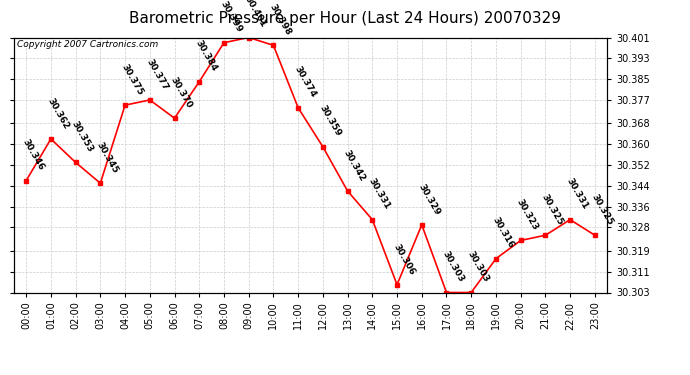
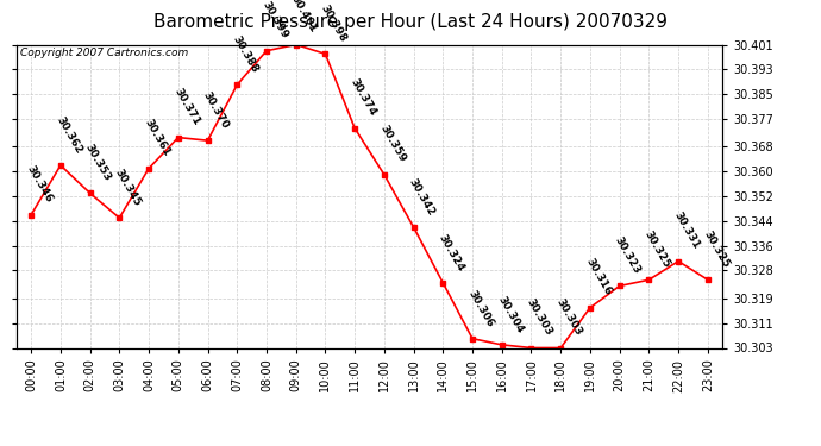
04:00: 30.375 -> 30.361
05:00: 30.377 -> 30.371
07:00: 30.384 -> 30.388
14:00: 30.331 -> 30.324
16:00: 30.329 -> 30.304
